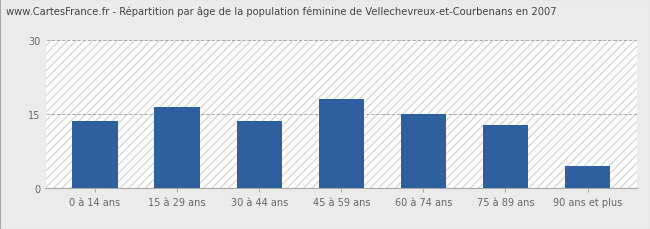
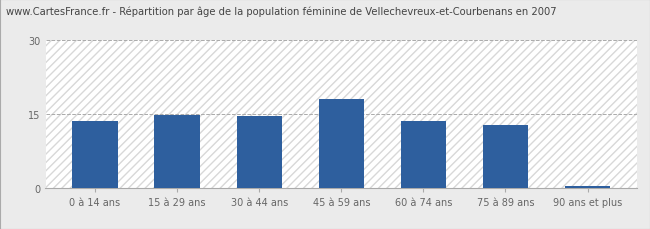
15 à 29 ans: 16.5 -> 14.7
30 à 44 ans: 13.5 -> 14.6
60 à 74 ans: 15.0 -> 13.5
90 ans et plus: 4.5 -> 0.3
